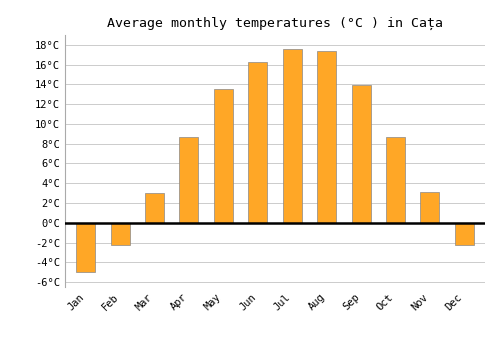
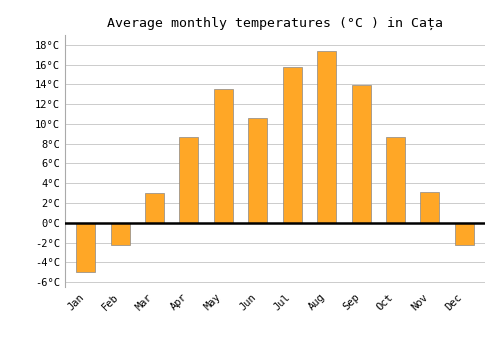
Jun: 16.3°C -> 10.6°C
Jul: 17.6°C -> 15.8°C
